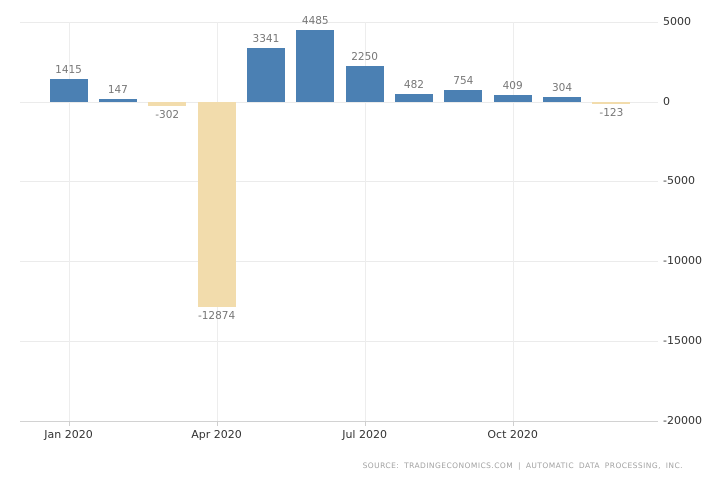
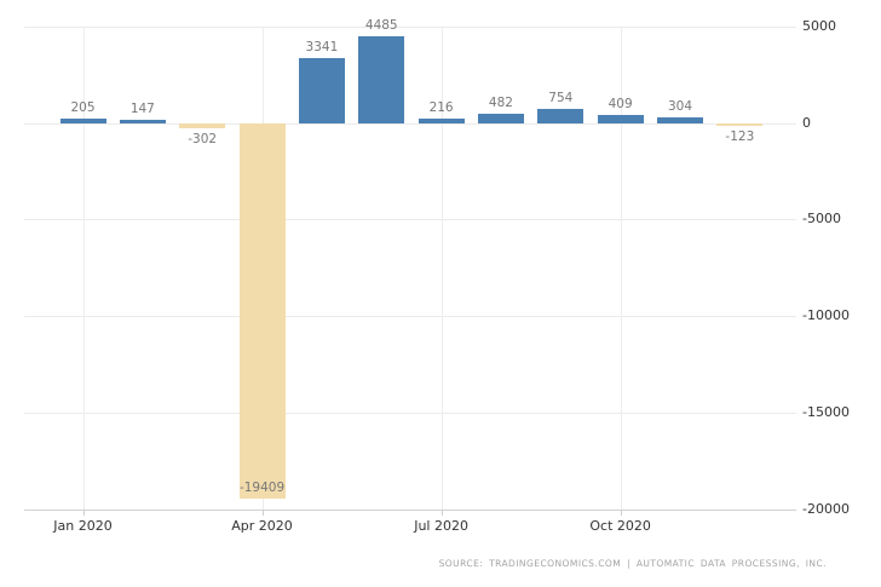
Jan 2020: 1415 -> 205
Apr 2020: -12874 -> -19409
Jul 2020: 2250 -> 216
